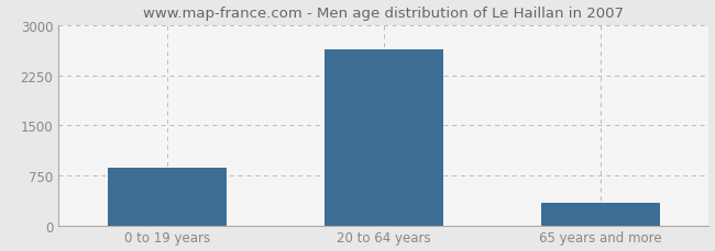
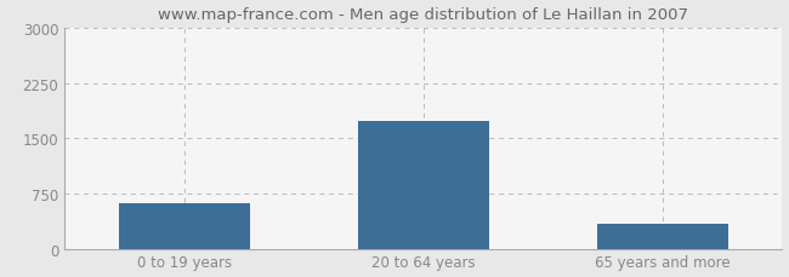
0 to 19 years: 870 -> 620
20 to 64 years: 2630 -> 1740
